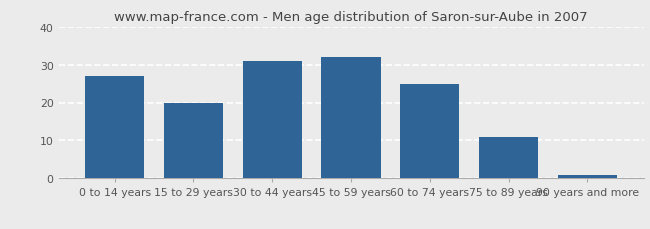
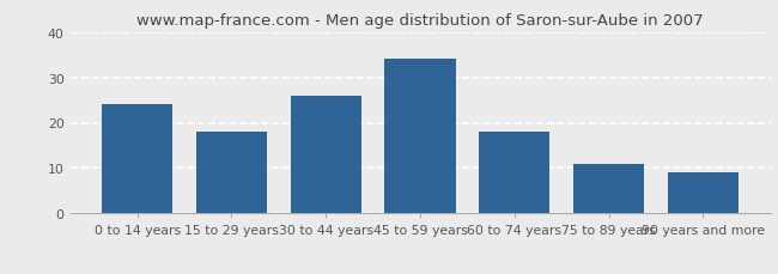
0 to 14 years: 27 -> 24
15 to 29 years: 20 -> 18
30 to 44 years: 31 -> 26
45 to 59 years: 32 -> 34
60 to 74 years: 25 -> 18
90 years and more: 1 -> 9
